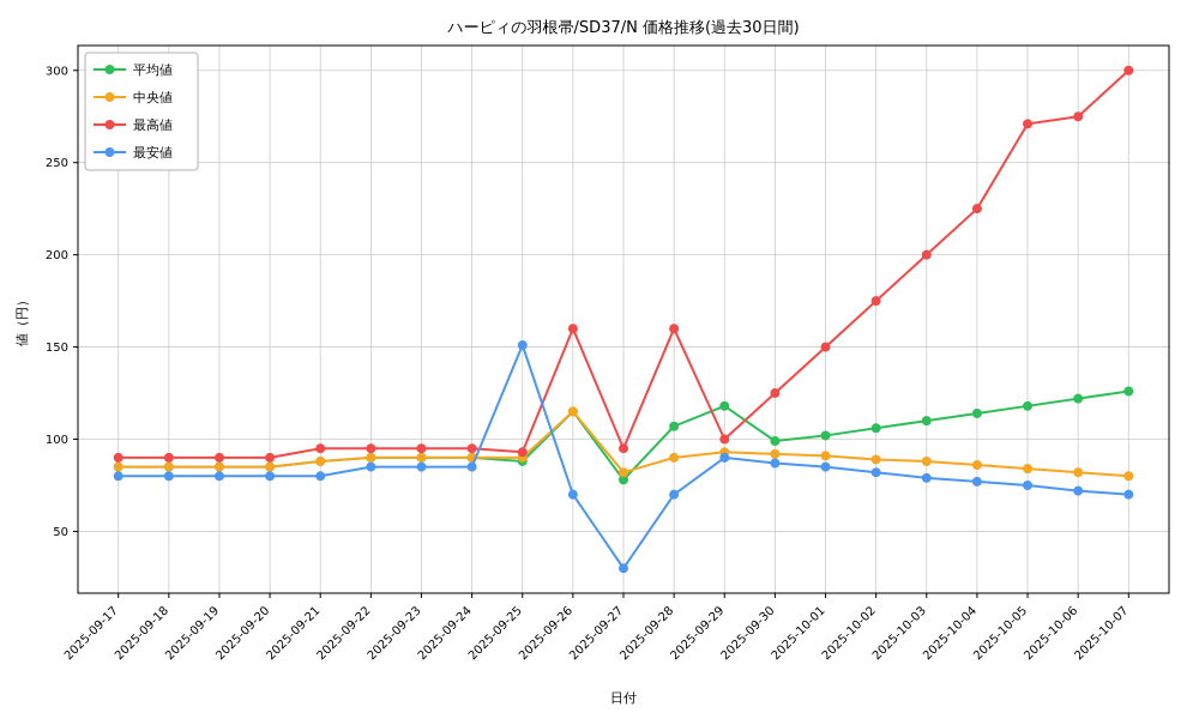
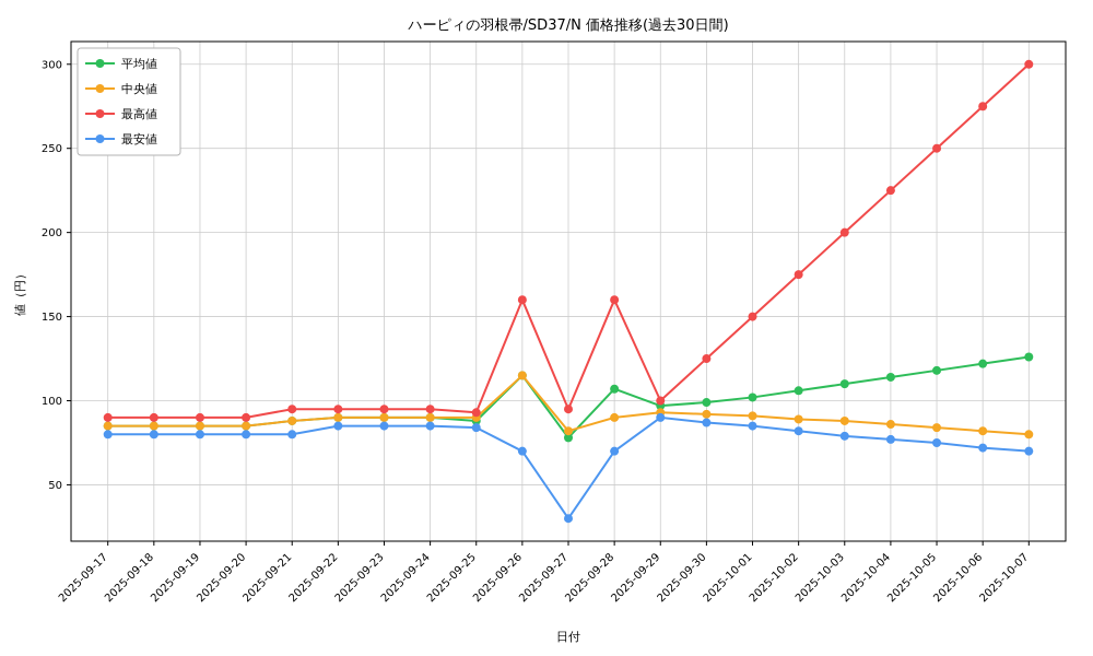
最安値/2025-09-25: 151 -> 84
平均値/2025-09-29: 118 -> 97
最高値/2025-10-05: 271 -> 250
